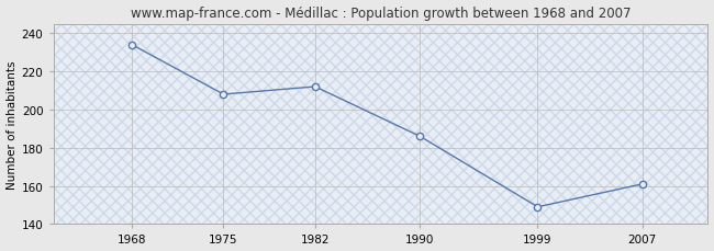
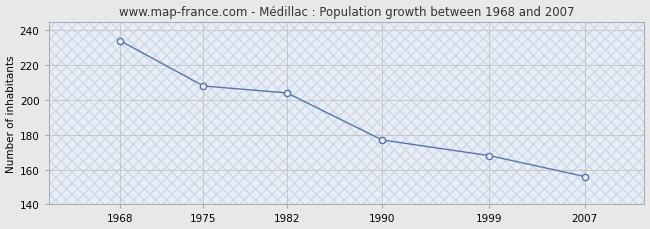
1982: 212 -> 204
1990: 186 -> 177
1999: 149 -> 168
2007: 161 -> 156
